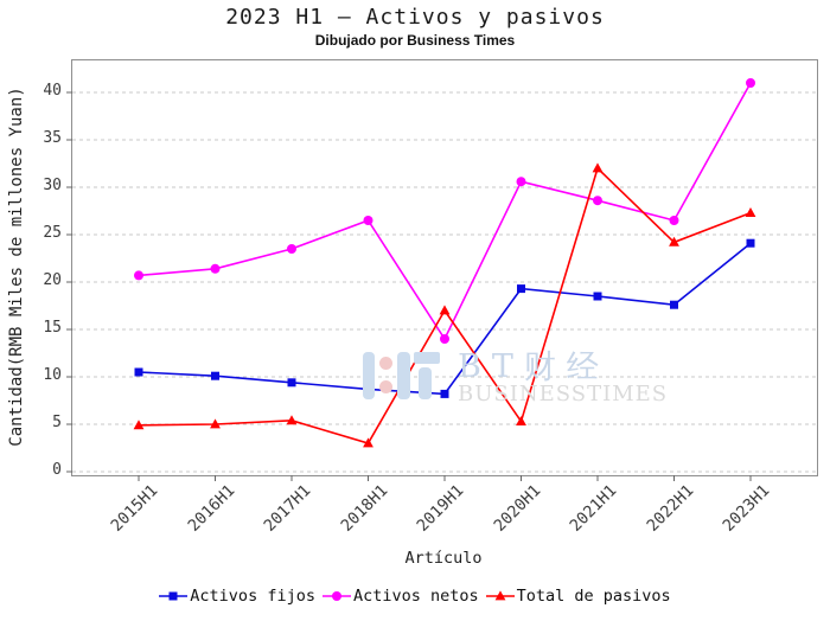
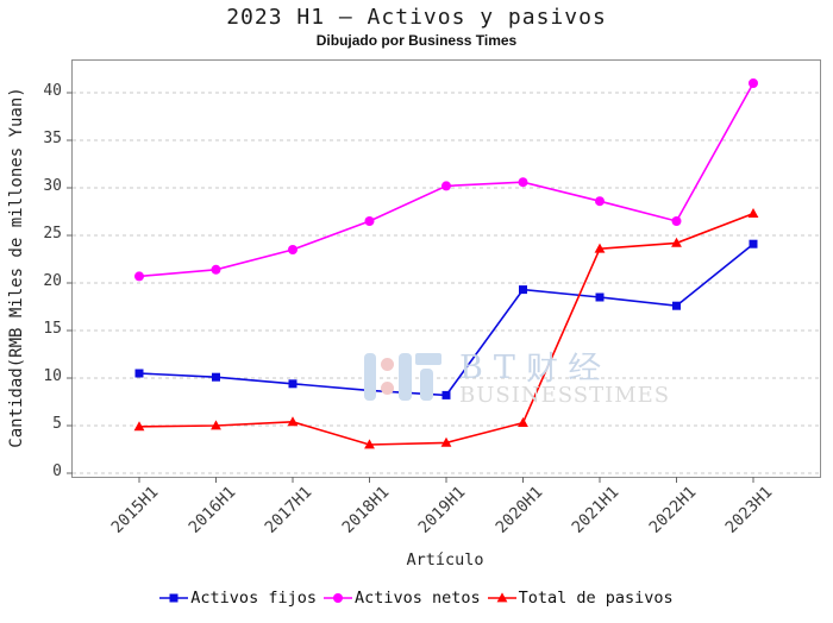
Activos netos/2019H1: 14 -> 30
Total de pasivos/2019H1: 17 -> 3
Total de pasivos/2021H1: 32 -> 24
